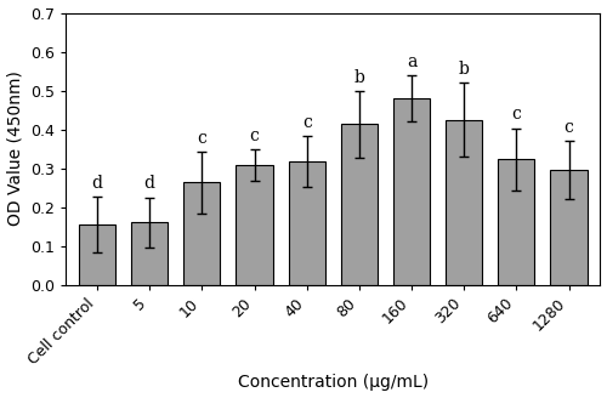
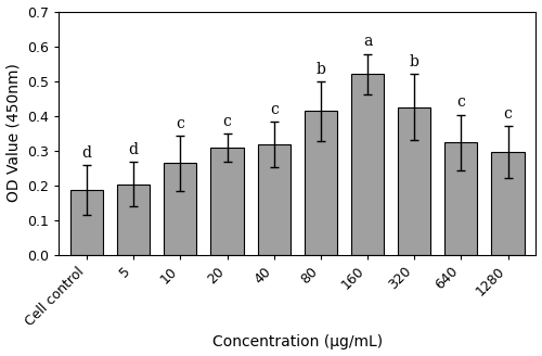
Cell control: 0.155 -> 0.185
5: 0.160 -> 0.203
160: 0.480 -> 0.520
